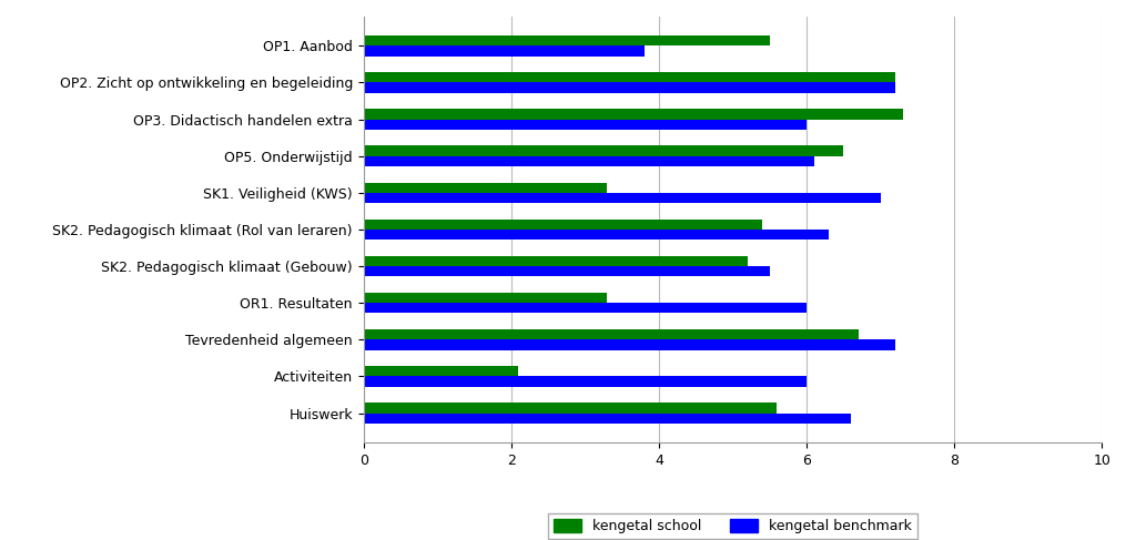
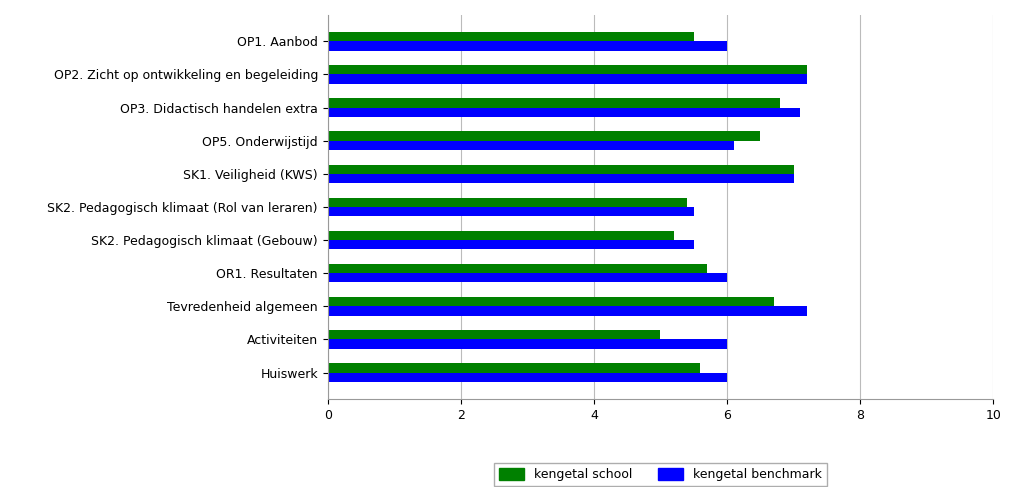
kengetal benchmark/OP1. Aanbod: 3.8 -> 6.0
kengetal school/OP3. Didactisch handelen extra: 7.3 -> 6.8
kengetal benchmark/OP3. Didactisch handelen extra: 6.0 -> 7.1
kengetal school/SK1. Veiligheid (KWS): 3.3 -> 7.0
kengetal benchmark/SK2. Pedagogisch klimaat (Rol van leraren): 6.3 -> 5.5
kengetal school/OR1. Resultaten: 3.3 -> 5.7
kengetal school/Activiteiten: 2.1 -> 5.0
kengetal benchmark/Huiswerk: 6.6 -> 6.0
